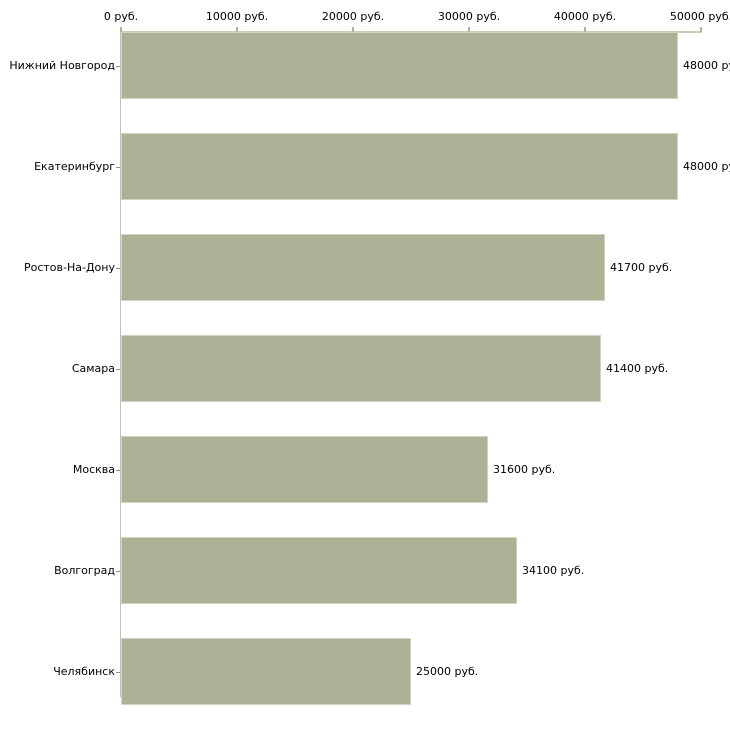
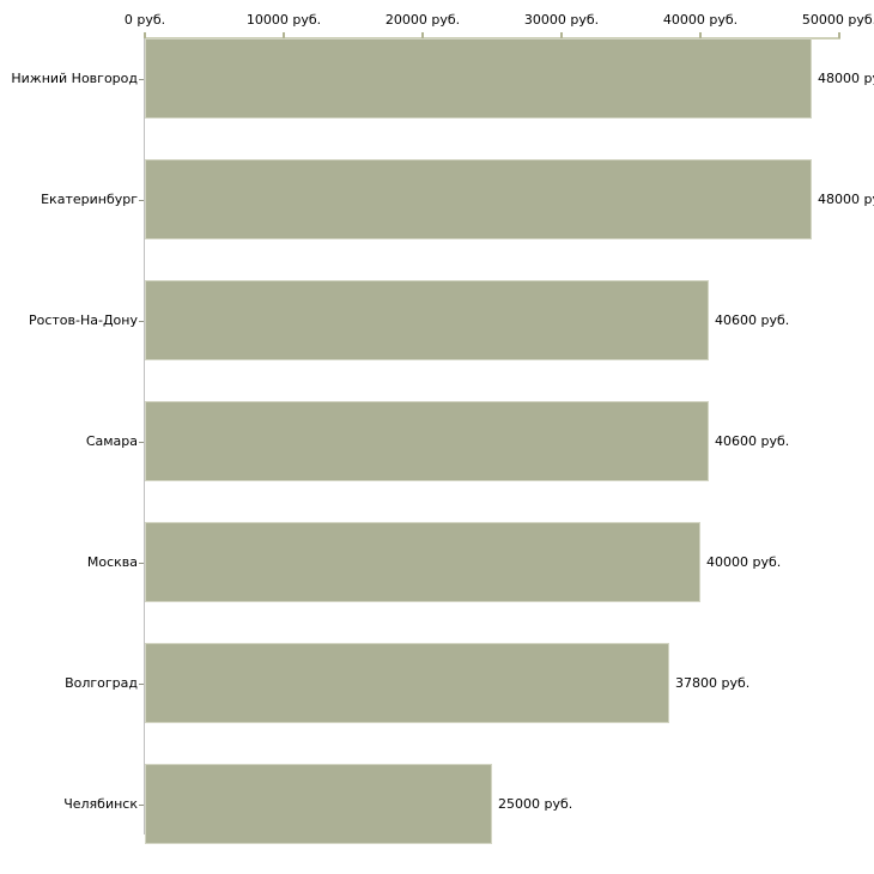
Ростов-На-Дону: 41700 -> 40600
Самара: 41400 -> 40600
Москва: 31600 -> 40000
Волгоград: 34100 -> 37800
